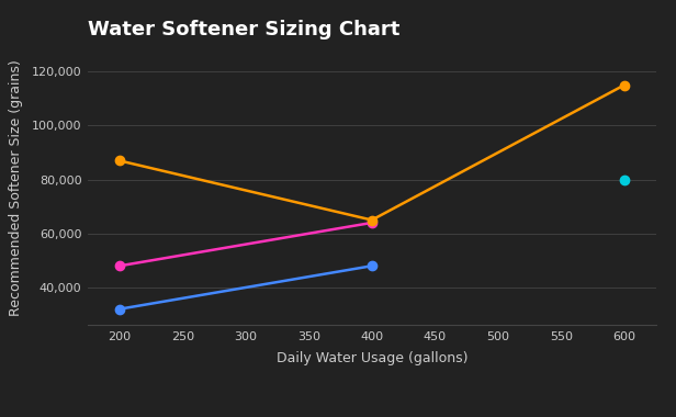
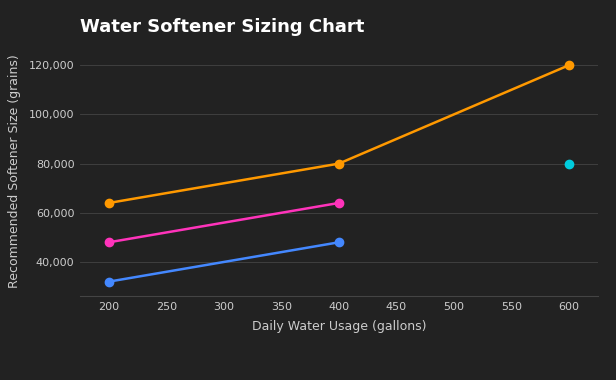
200: 87,000 -> 64,000
400: 65,000 -> 80,000
600: 115,000 -> 120,000
